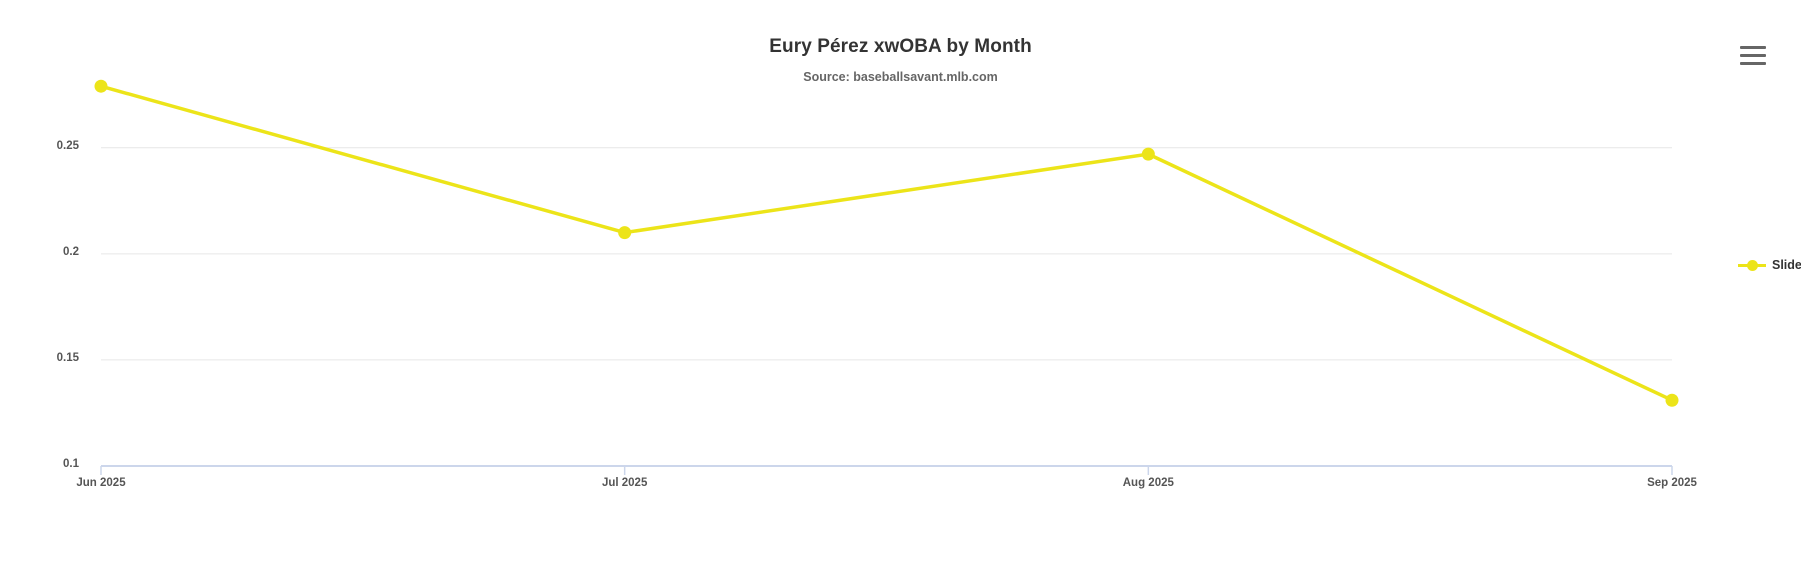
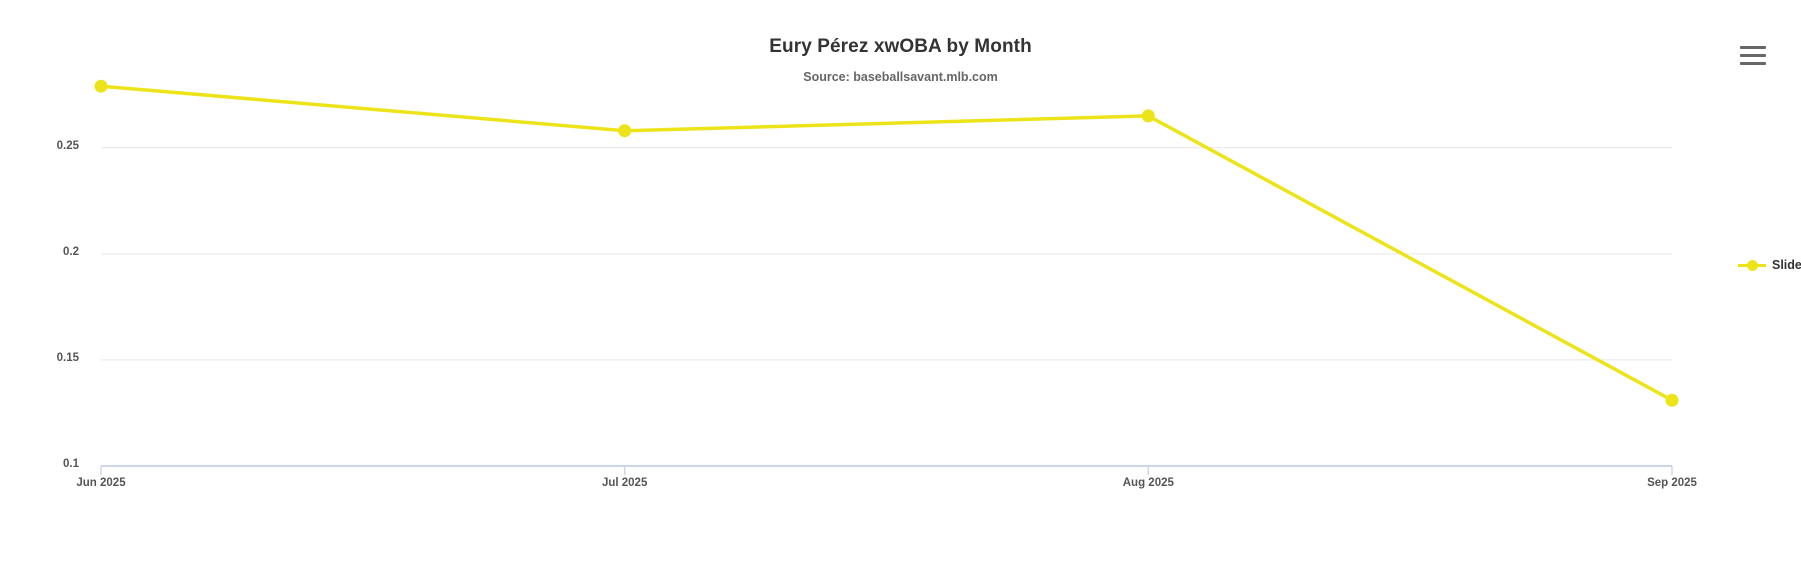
Jul 2025: 0.210 -> 0.258
Aug 2025: 0.247 -> 0.265
